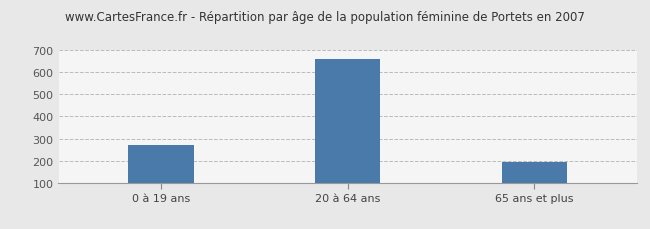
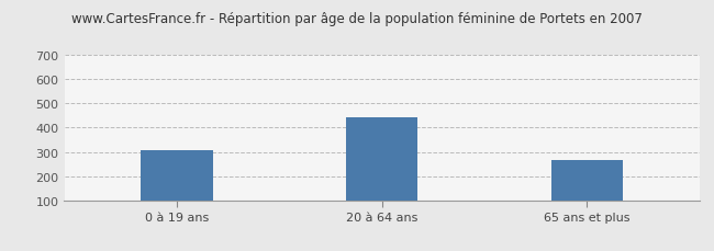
0 à 19 ans: 270 -> 305
20 à 64 ans: 657 -> 440
65 ans et plus: 195 -> 265
